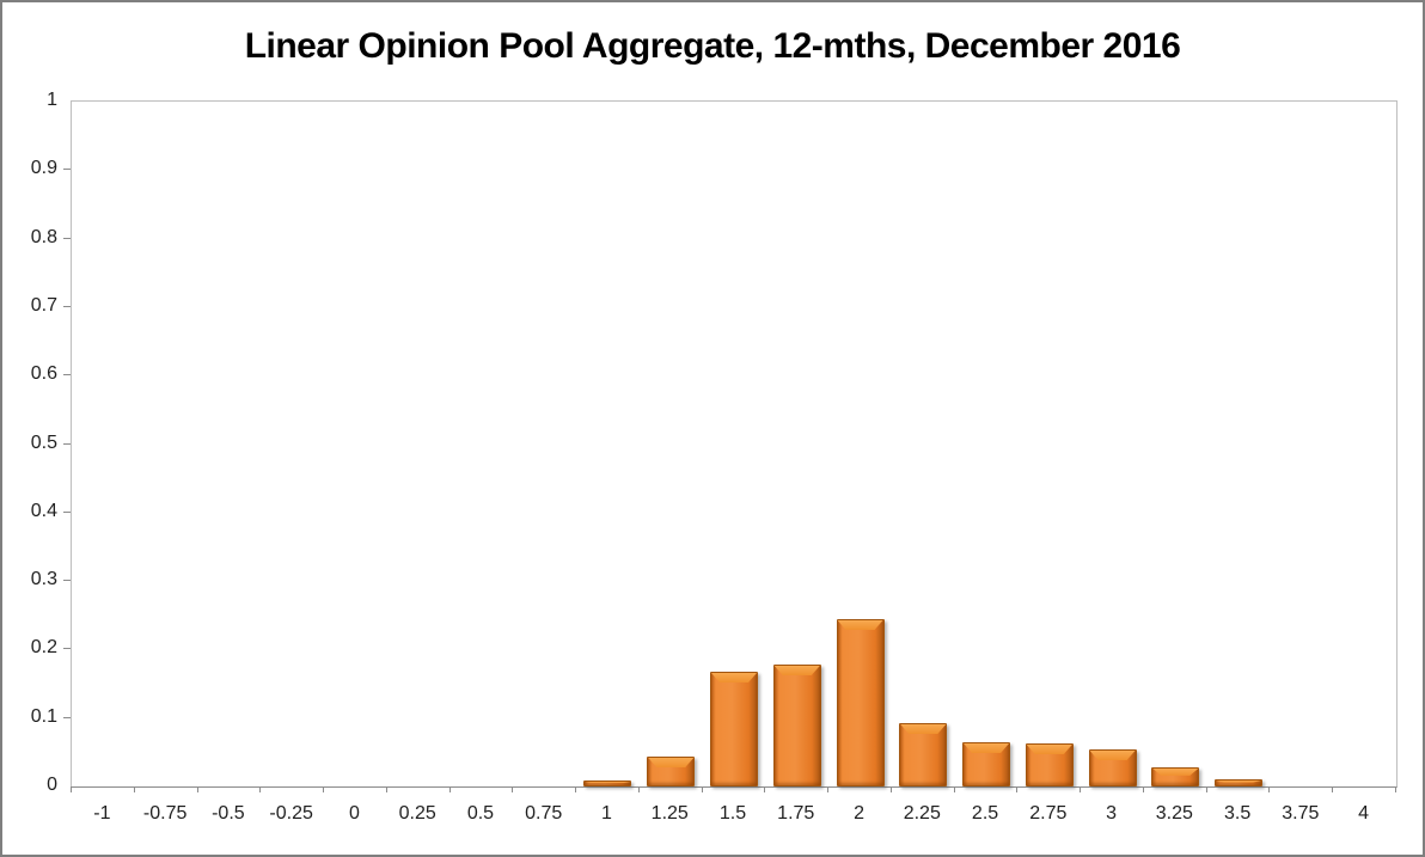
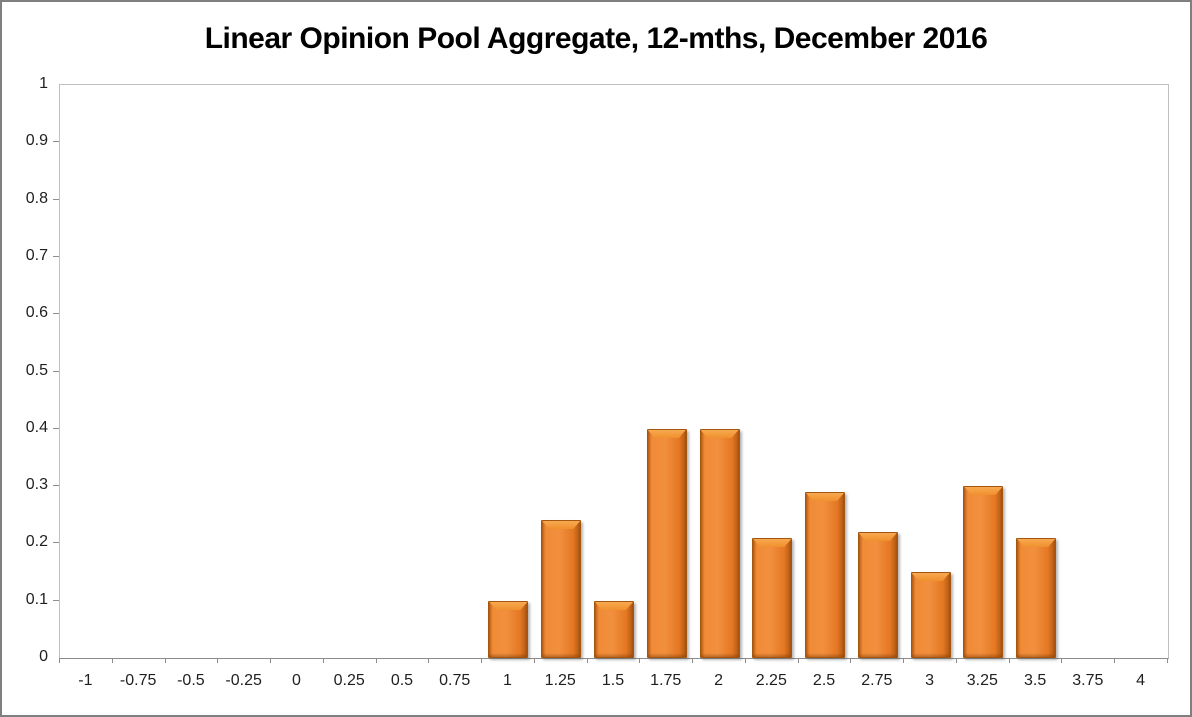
1: 0.01 -> 0.10
1.25: 0.04 -> 0.24
1.5: 0.17 -> 0.10
1.75: 0.18 -> 0.40
2: 0.24 -> 0.40
2.25: 0.09 -> 0.21
2.5: 0.07 -> 0.29
2.75: 0.06 -> 0.22
3: 0.05 -> 0.15
3.25: 0.03 -> 0.30
3.5: 0.01 -> 0.21
